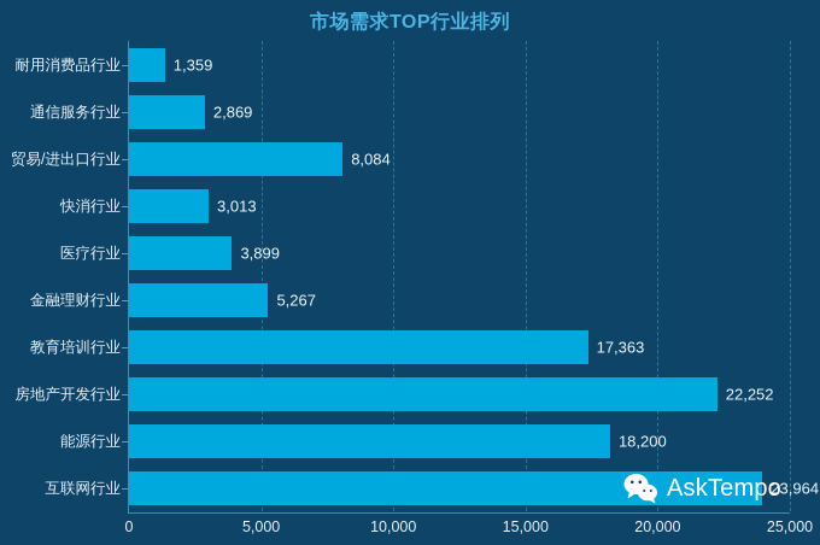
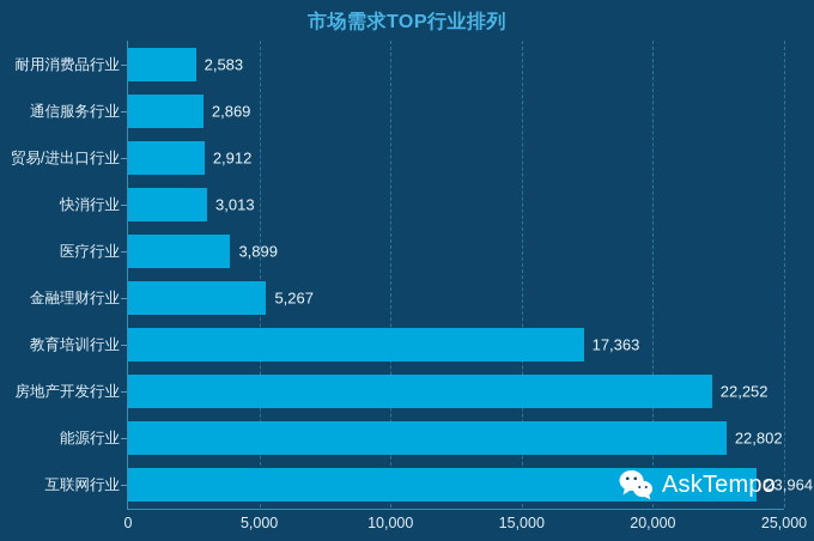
耐用消费品行业: 1,359 -> 2,583
贸易/进出口行业: 8,084 -> 2,912
能源行业: 18,200 -> 22,802
